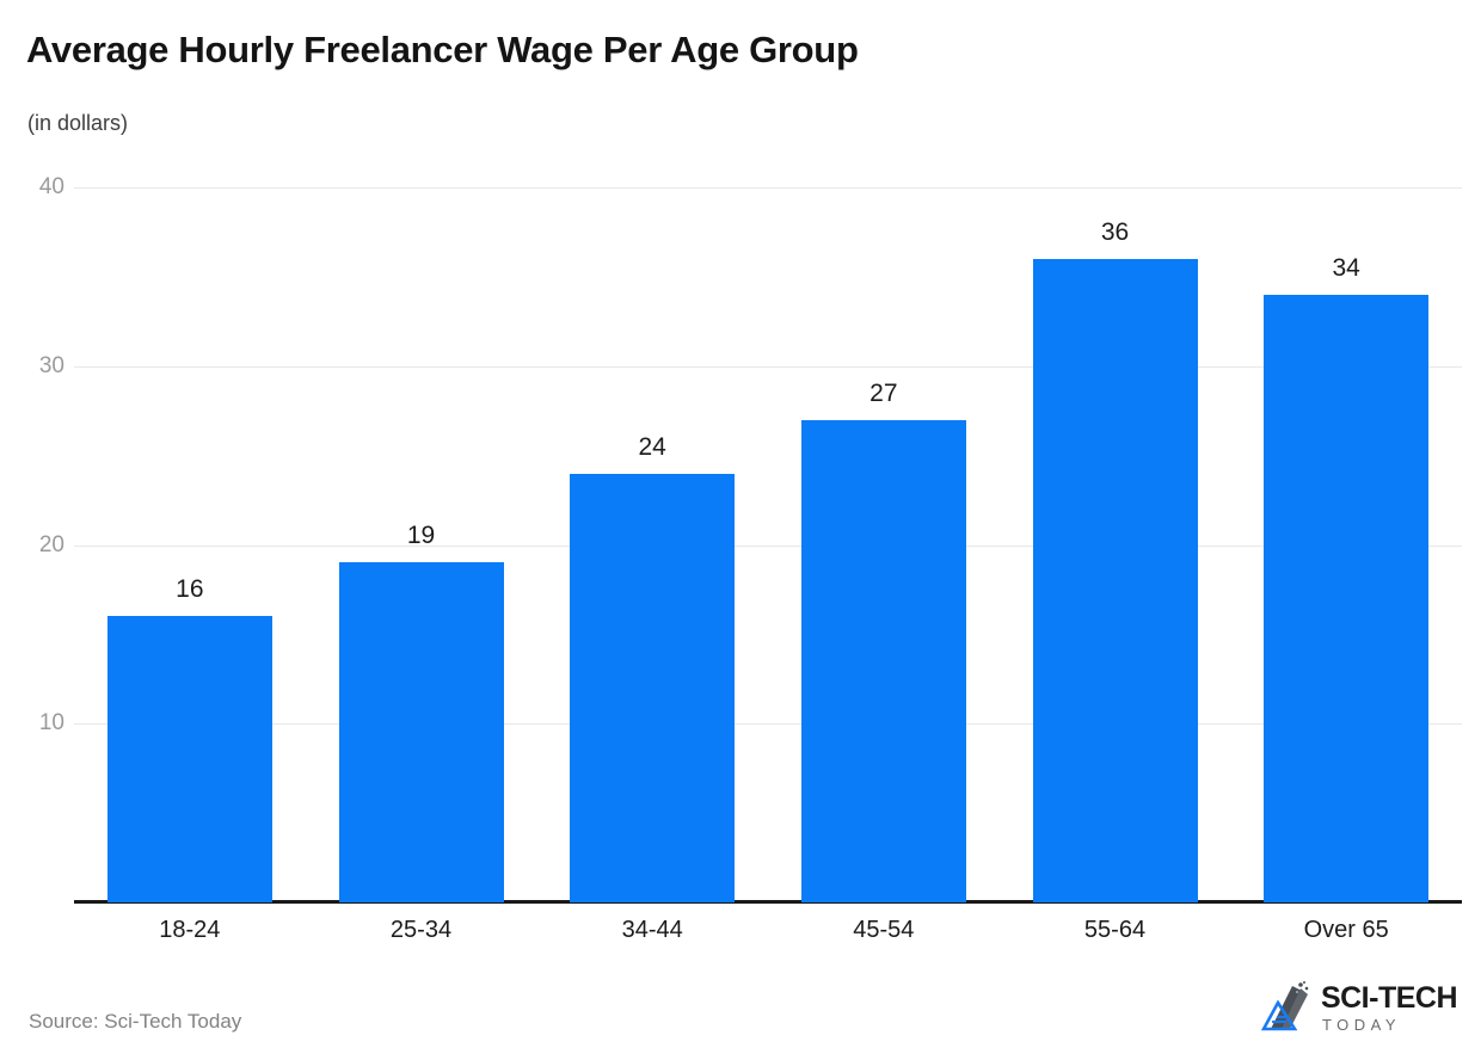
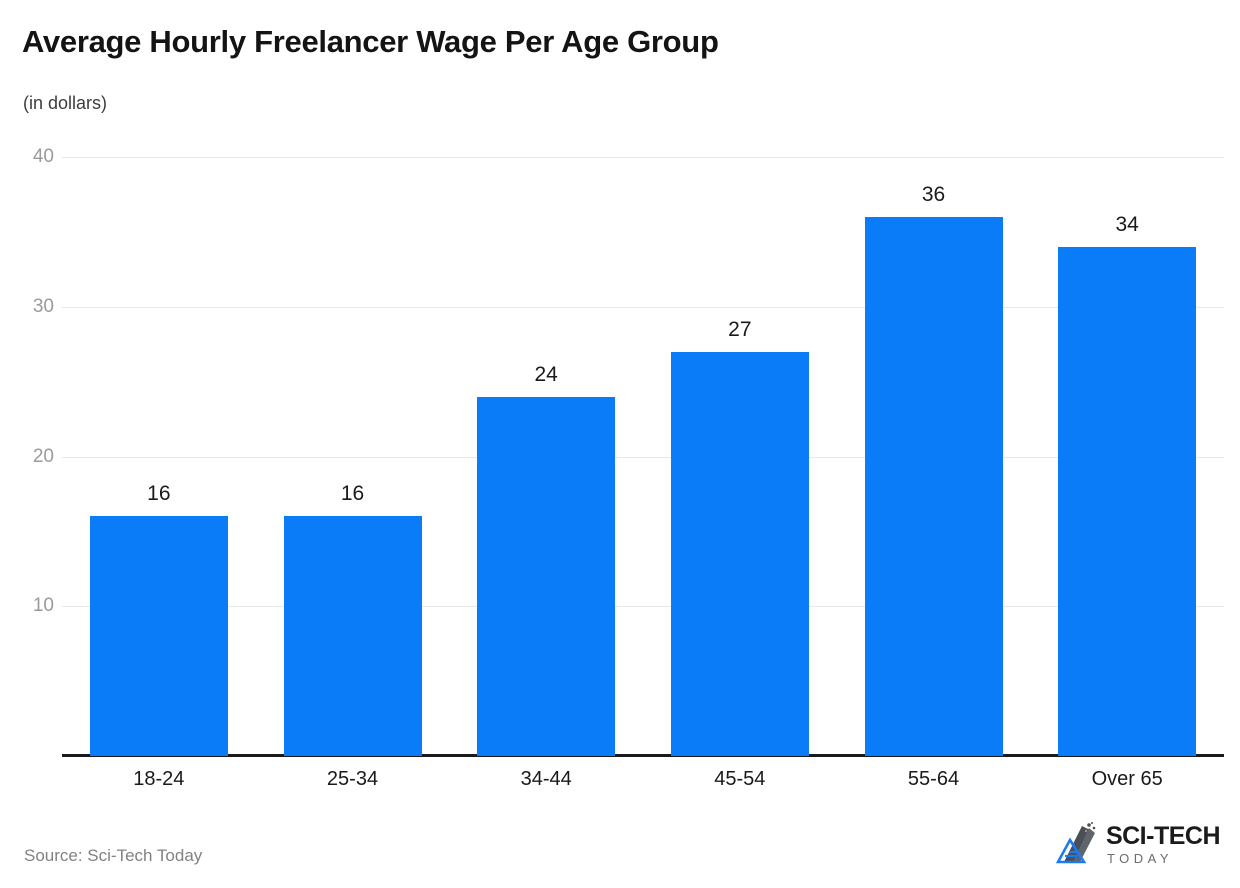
25-34: 19 -> 16
